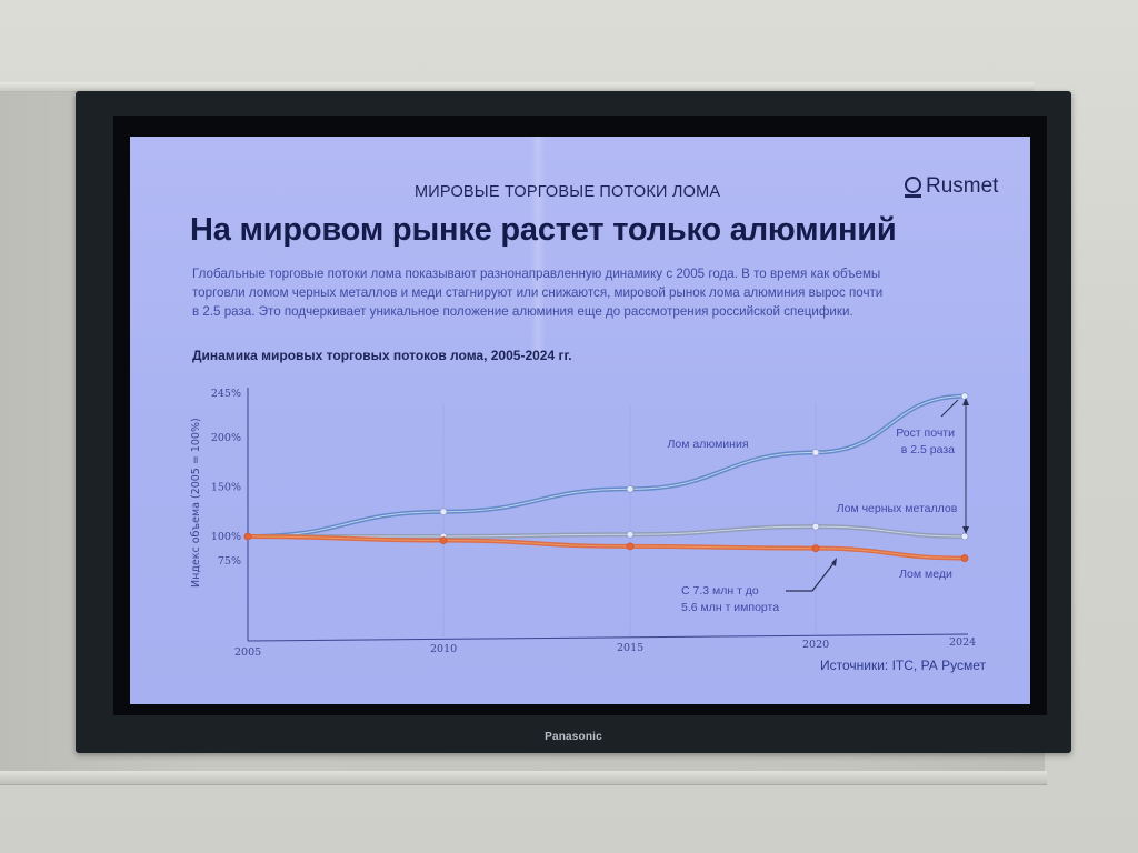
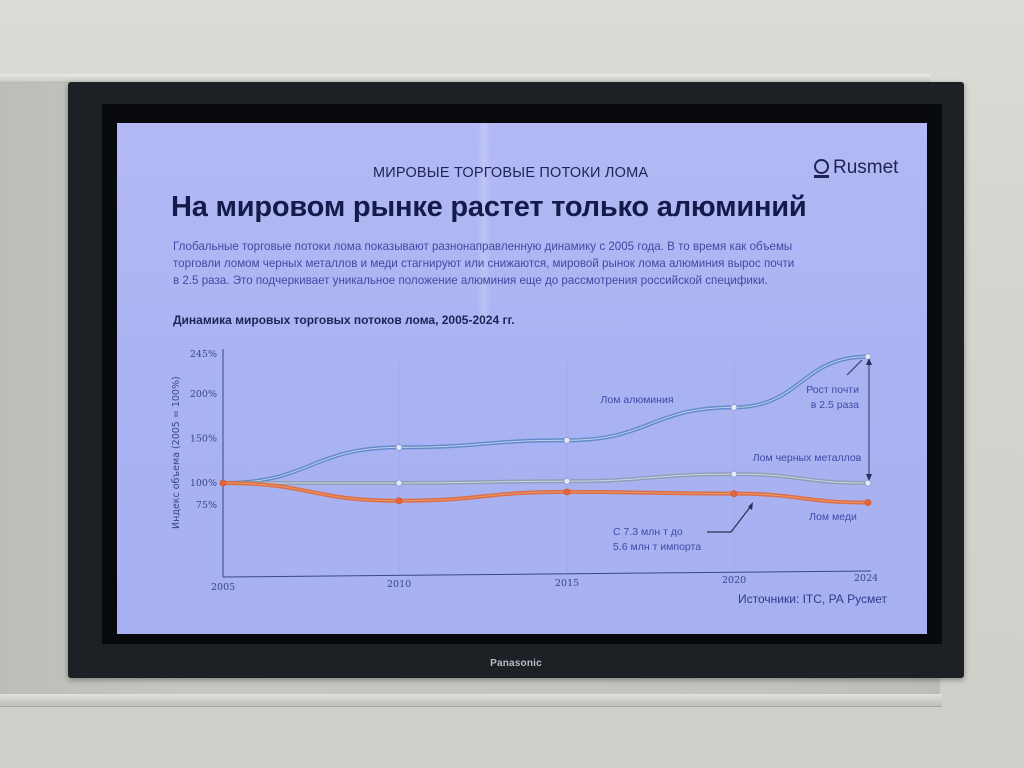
Лом алюминия/2010: 120% -> 140%
Лом меди/2010: 100% -> 80%
